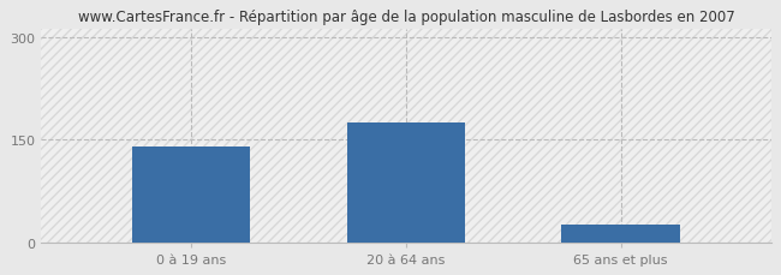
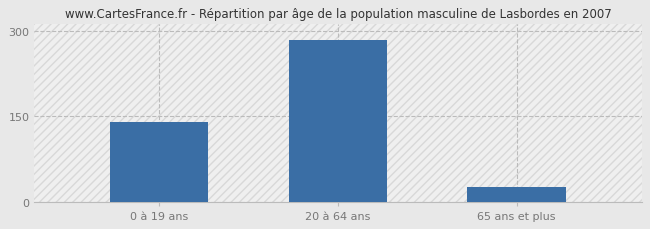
20 à 64 ans: 175 -> 284
